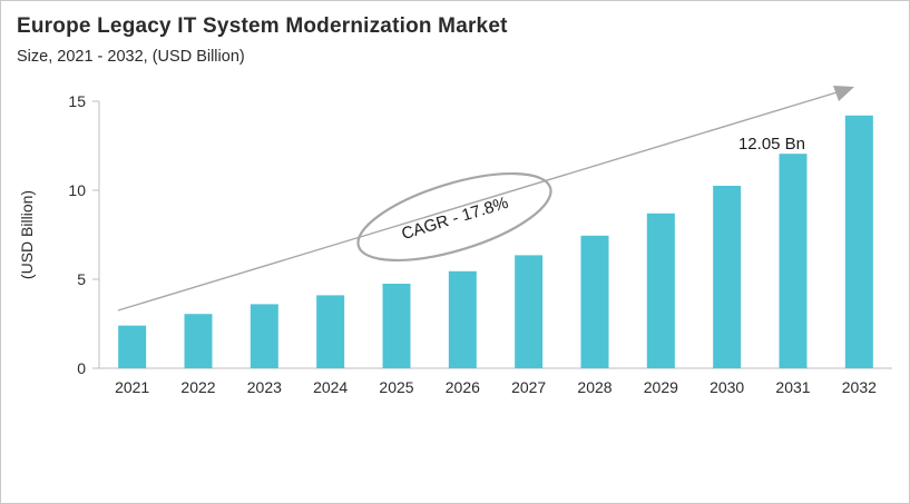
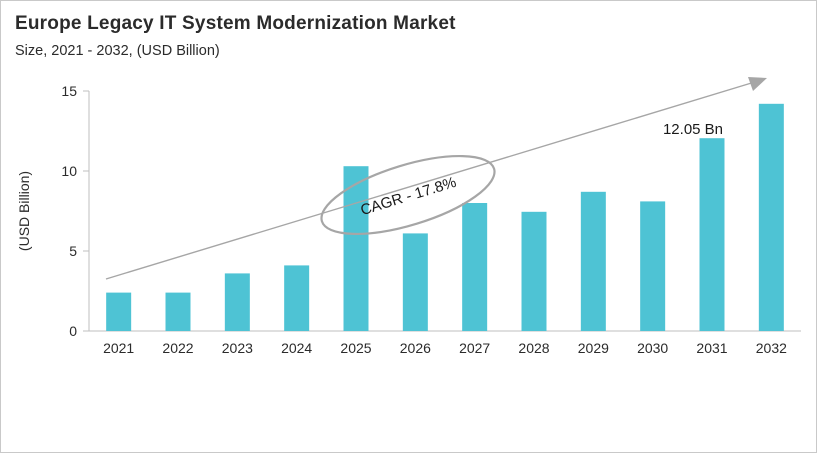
2022: 3.0 -> 2.4
2025: 4.8 -> 10.3
2026: 5.5 -> 6.1
2027: 6.3 -> 8.0
2030: 10.2 -> 8.1
